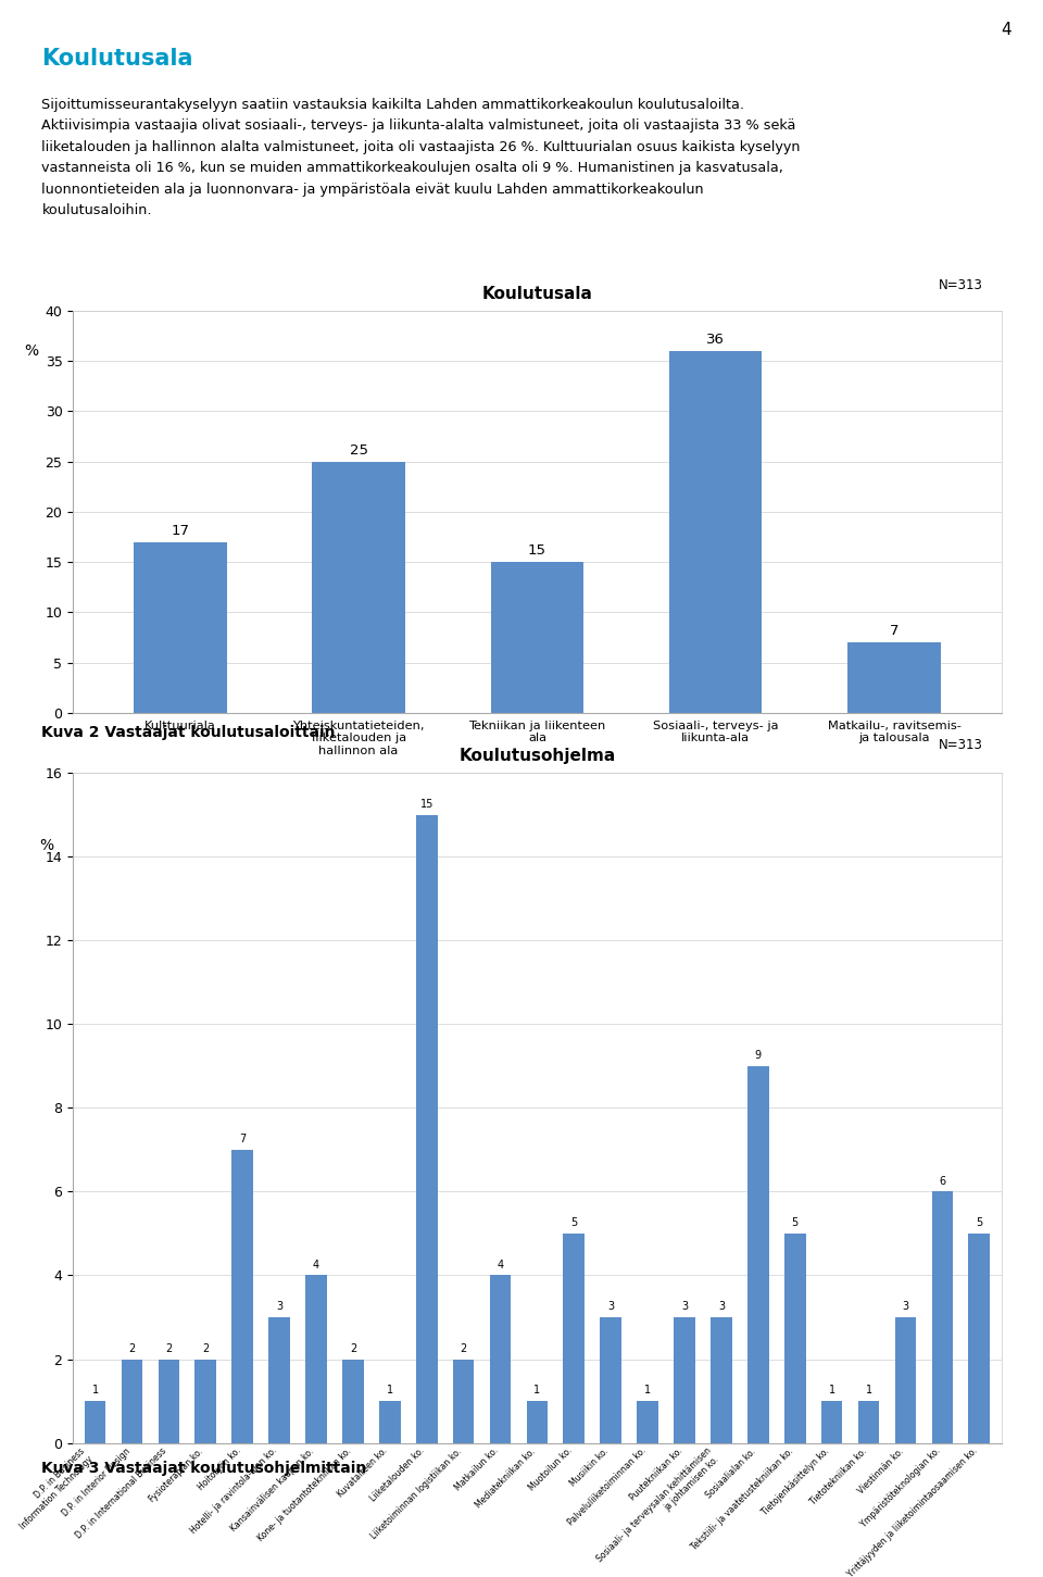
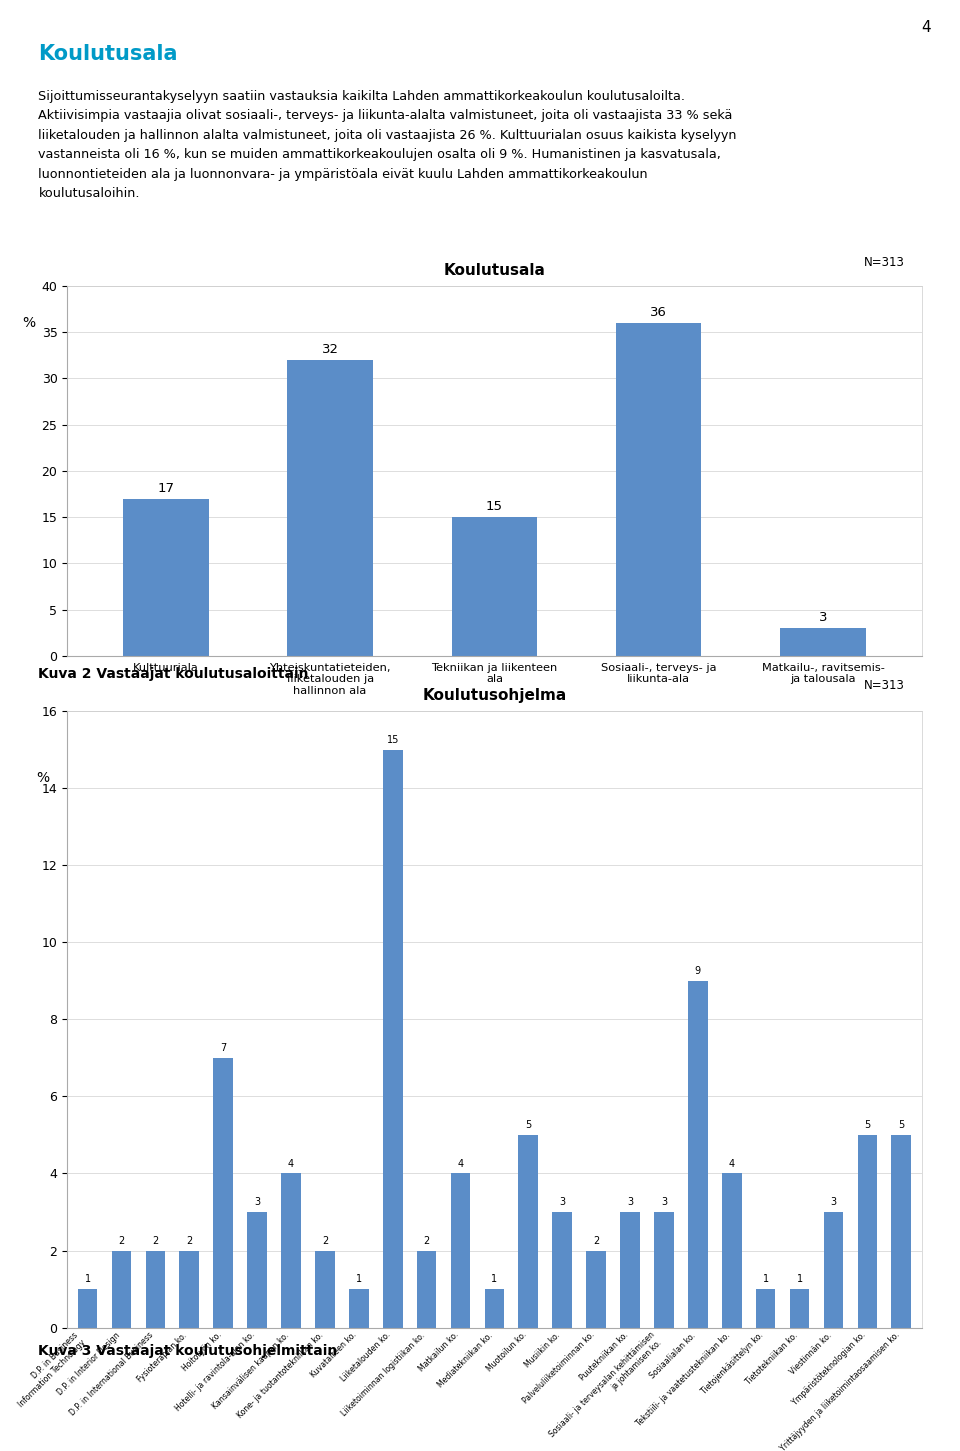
Koulutusala/Yhteiskuntatieteiden, liiketalouden ja hallinnon ala: 25 -> 32
Koulutusala/Matkailu-, ravitsemis- ja talousala: 7 -> 3
Koulutusohjelma/Palveluliiketoiminnan ko.: 1 -> 2
Koulutusohjelma/Tekstiili- ja vaatetustekniikan ko.: 5 -> 4
Koulutusohjelma/Ympäristöteknologian ko.: 6 -> 5
